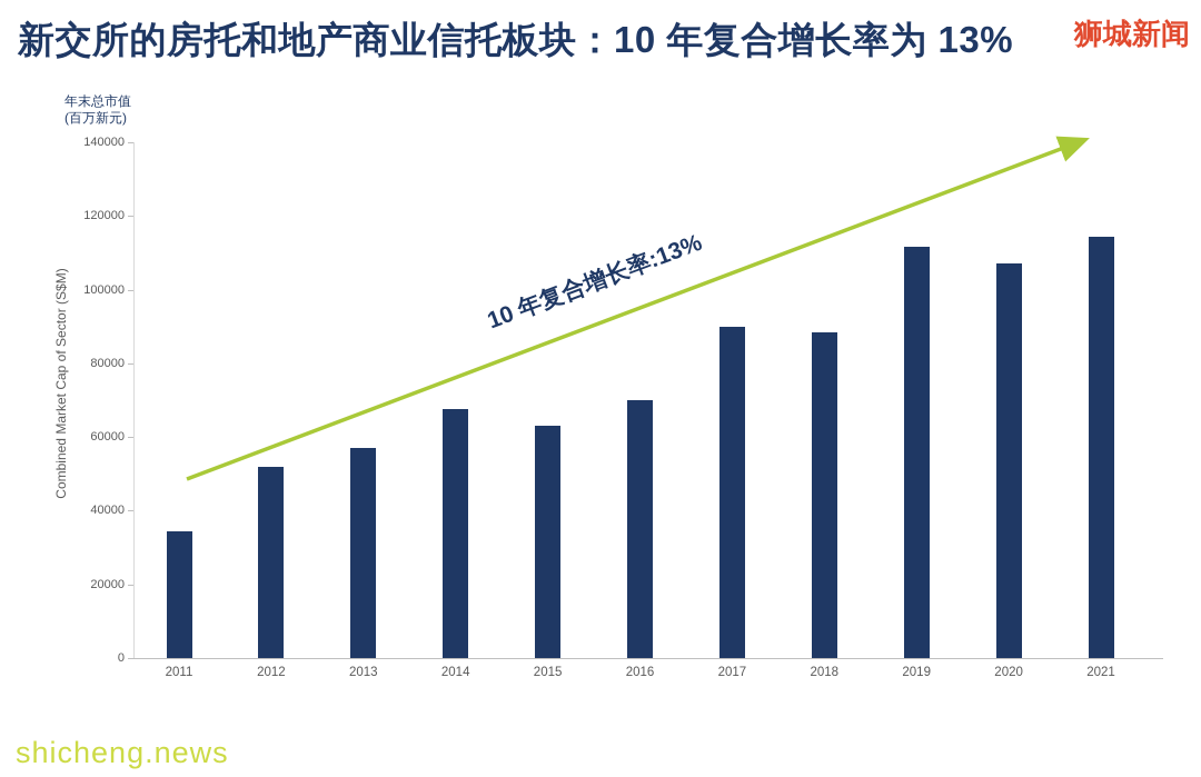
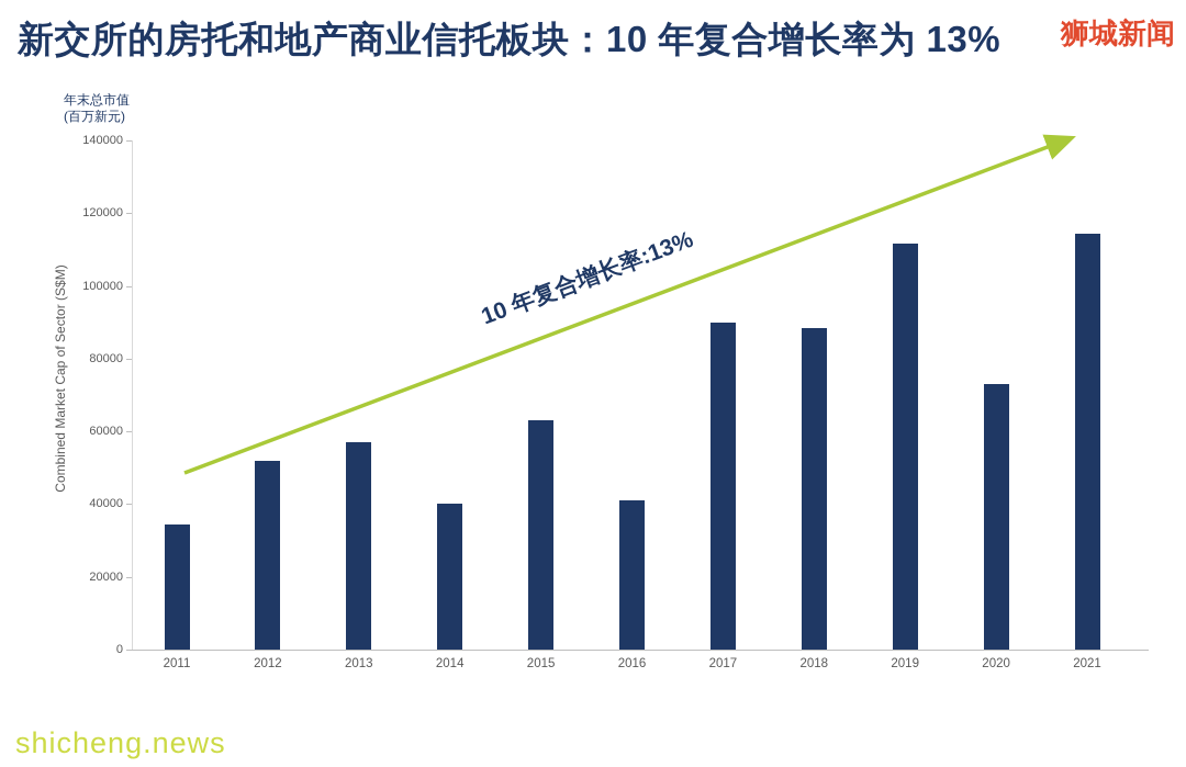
2014: 68000 -> 40000
2016: 70000 -> 41000
2020: 107000 -> 73000
